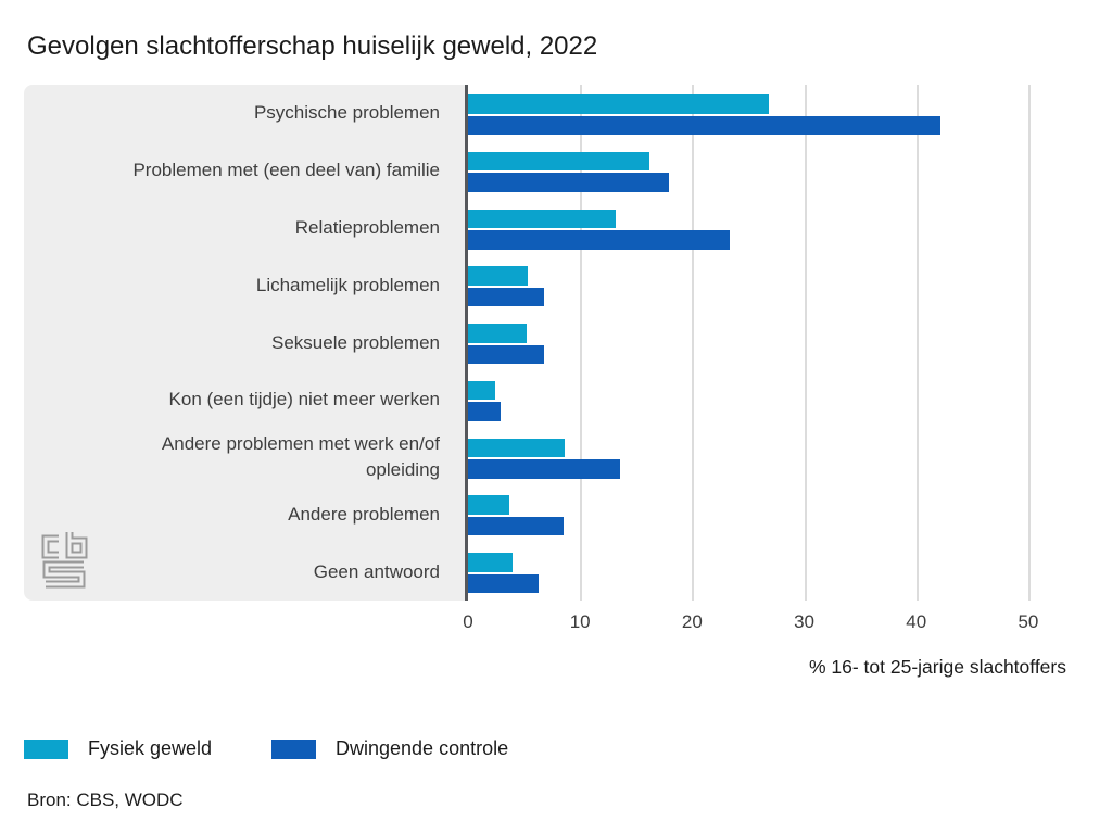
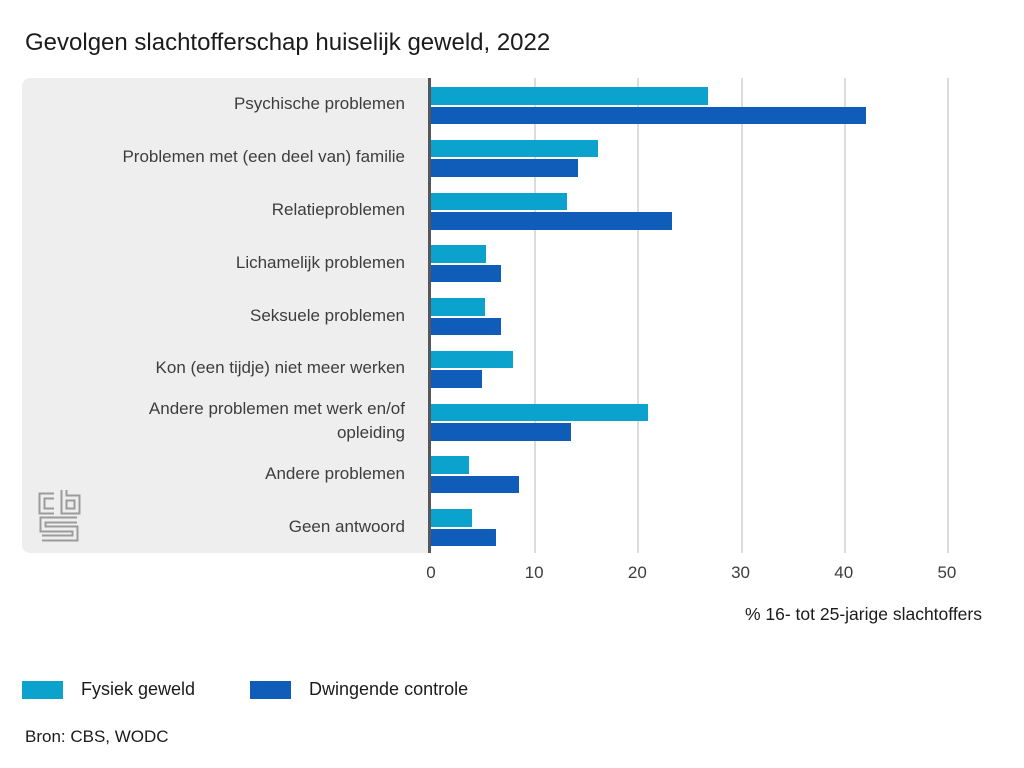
Dwingende controle/Problemen met (een deel van) familie: 17.9 -> 14.2
Fysiek geweld/Kon (een tijdje) niet meer werken: 2.4 -> 7.9
Dwingende controle/Kon (een tijdje) niet meer werken: 2.9 -> 4.9
Fysiek geweld/Andere problemen met werk en/of opleiding: 8.6 -> 21.0
